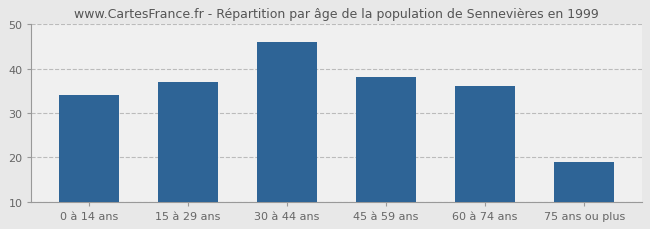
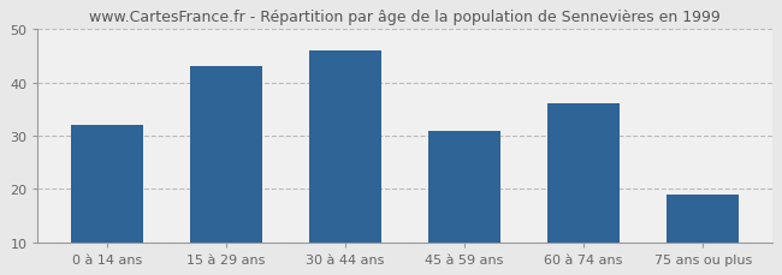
0 à 14 ans: 34 -> 32
15 à 29 ans: 37 -> 43
45 à 59 ans: 38 -> 31
